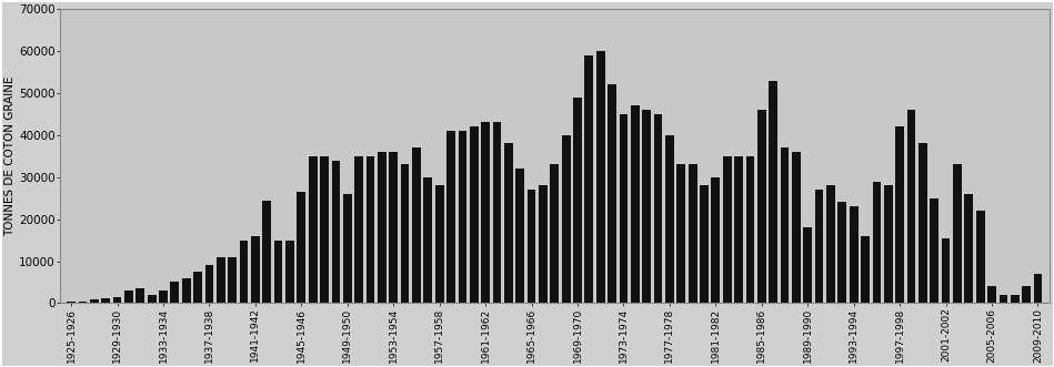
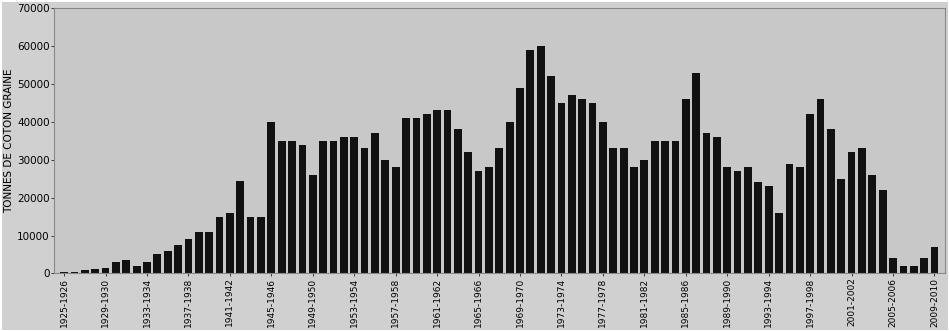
1945-1946: 26500 -> 40000
1989-1990: 18000 -> 28000
2001-2002: 15500 -> 32000
